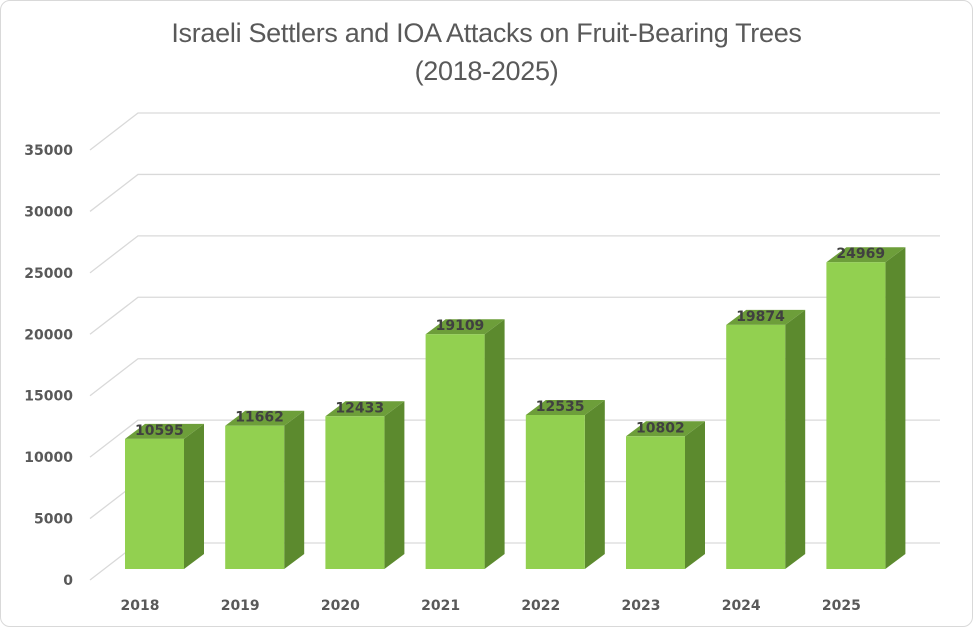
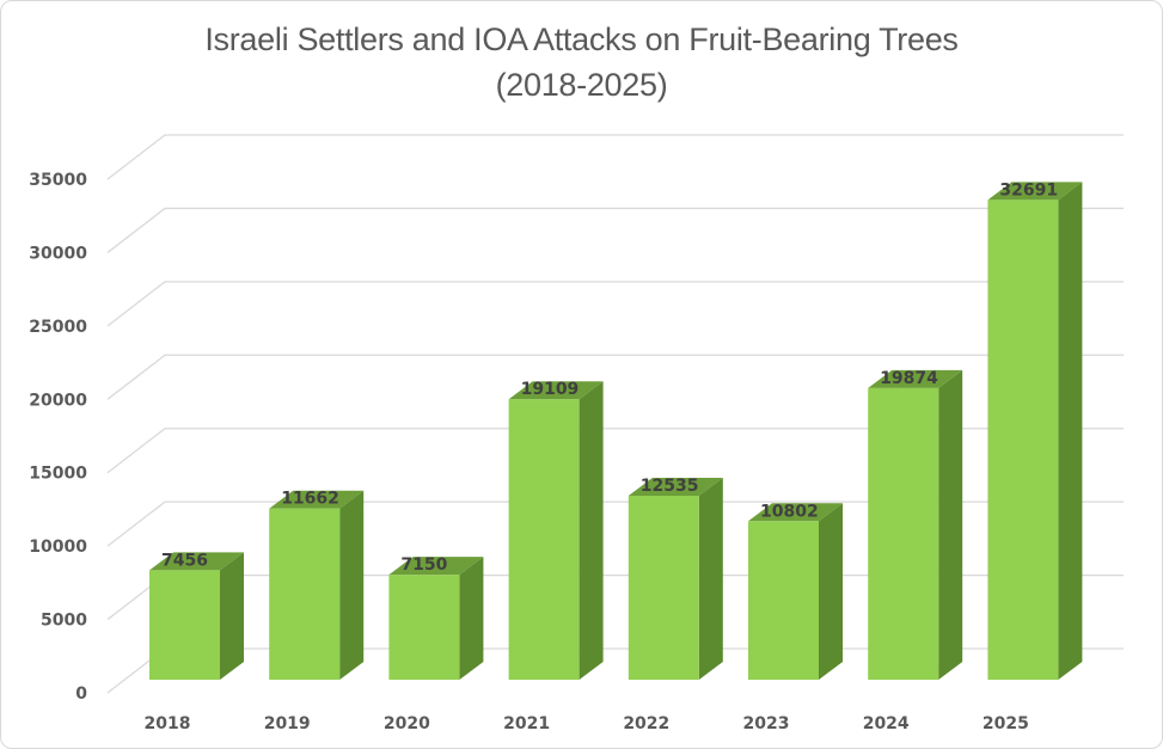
2018: 10595 -> 7456
2020: 12433 -> 7150
2025: 24969 -> 32691
